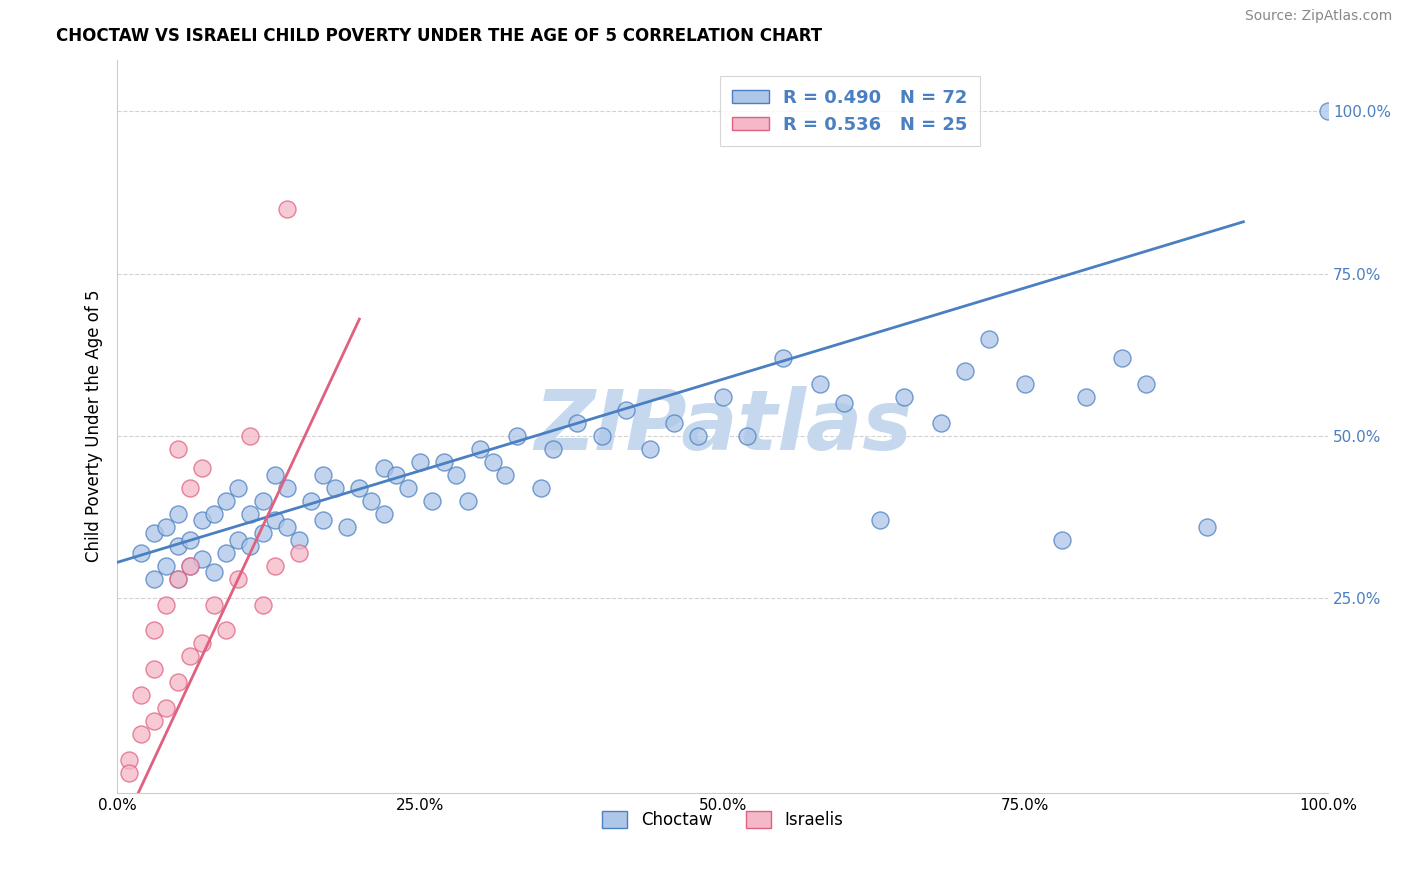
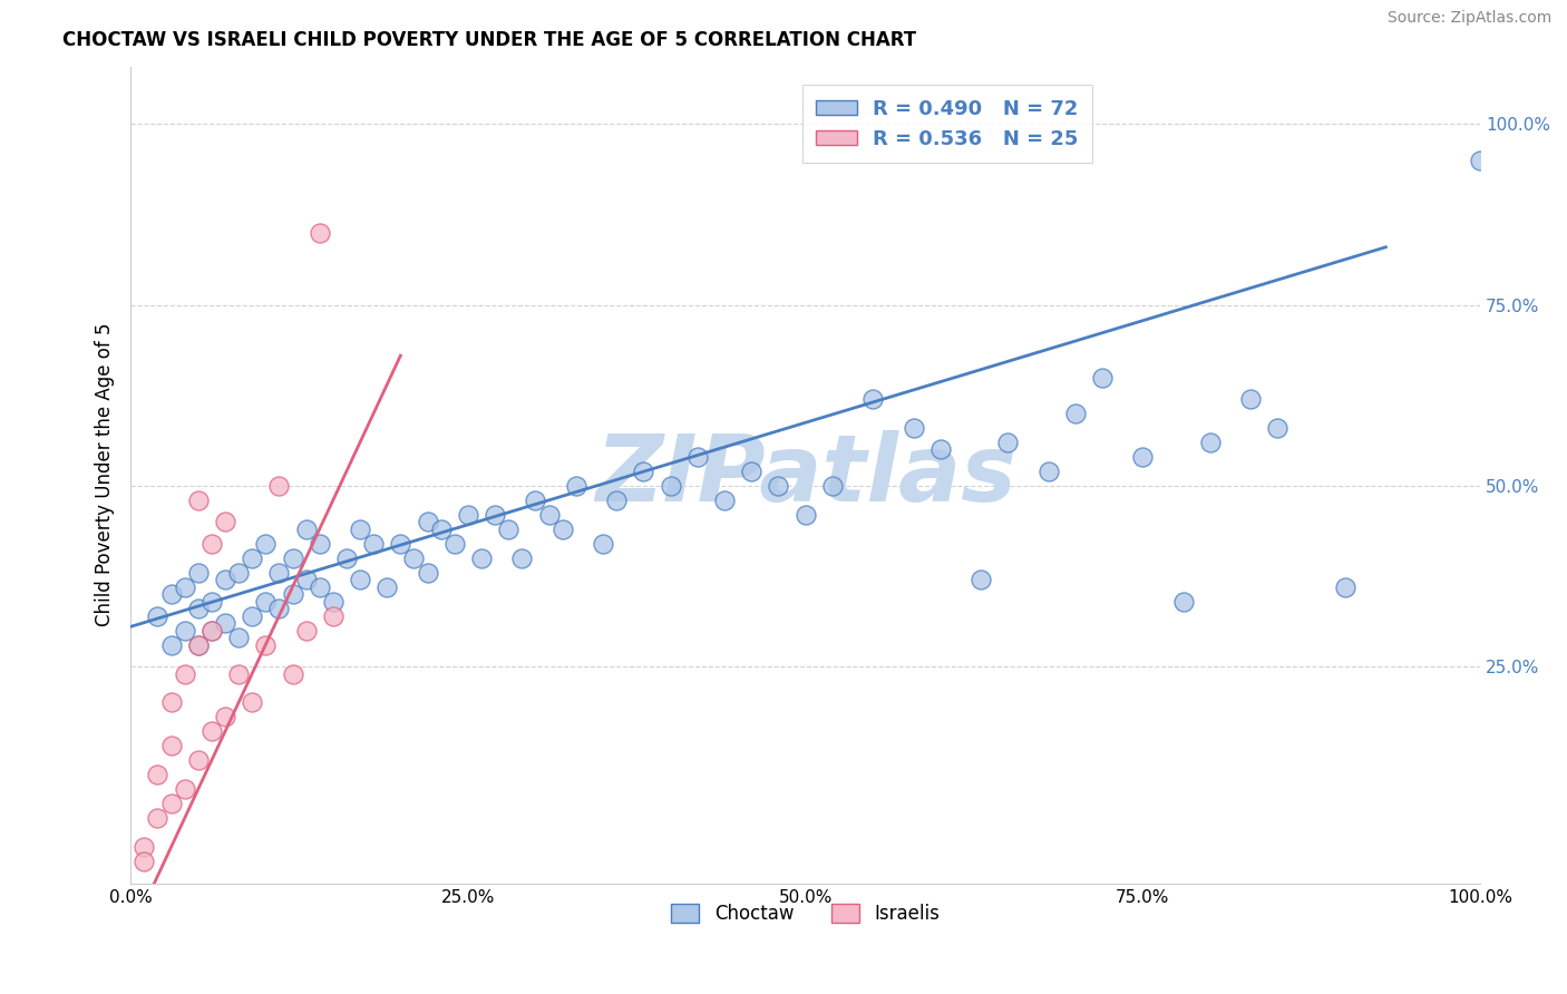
Choctaw/50.0%: 56% -> 46%
Choctaw/75.0%: 58% -> 54%
Choctaw/100.0%: 100% -> 95%
